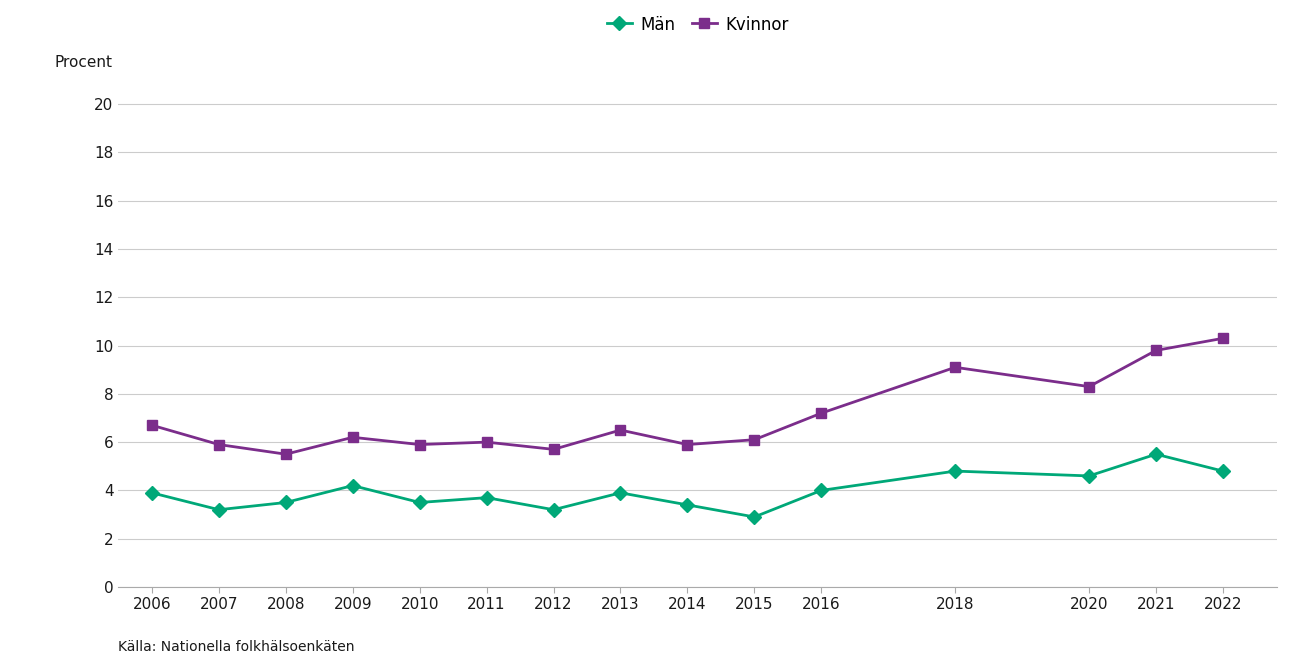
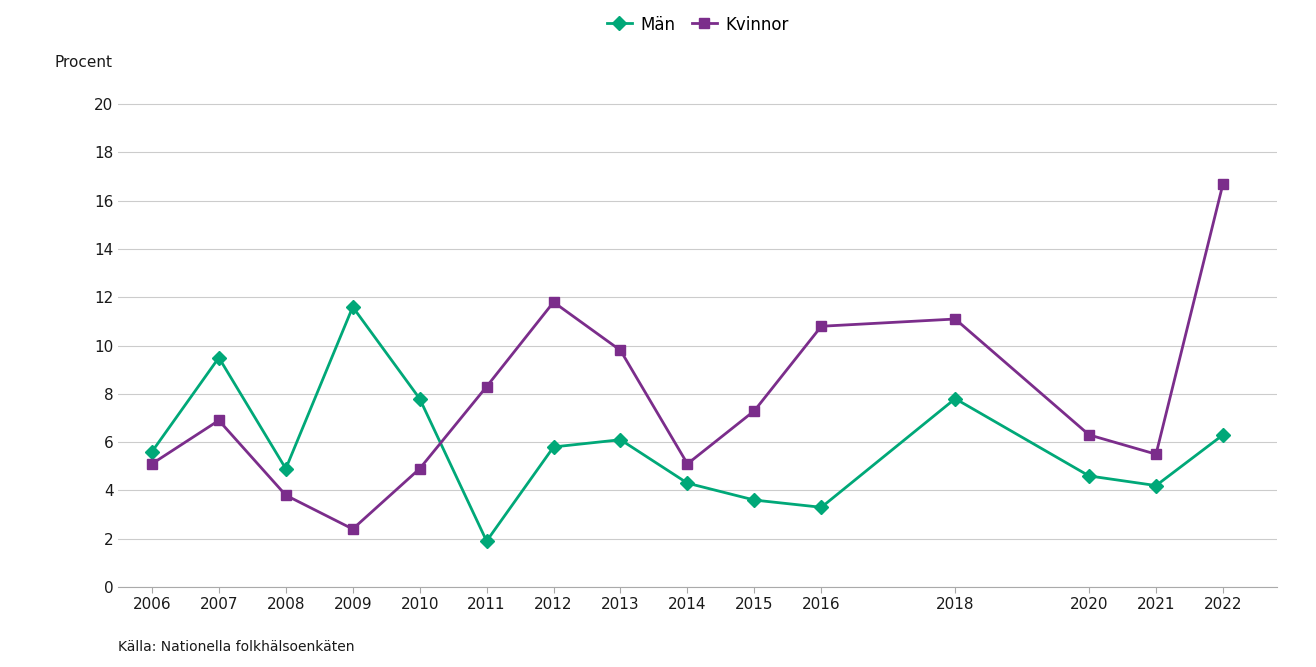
Män/2006: 3.9 -> 5.6
Kvinnor/2006: 6.7 -> 5.1
Män/2007: 3.2 -> 9.5
Kvinnor/2007: 5.9 -> 6.9
Män/2008: 3.5 -> 4.9
Kvinnor/2008: 5.5 -> 3.8
Män/2009: 4.2 -> 11.6
Kvinnor/2009: 6.2 -> 2.4
Män/2010: 3.5 -> 7.8
Kvinnor/2010: 5.9 -> 4.9
Män/2011: 3.7 -> 1.9
Kvinnor/2011: 6.0 -> 8.3
Män/2012: 3.2 -> 5.8
Kvinnor/2012: 5.7 -> 11.8
Män/2013: 3.9 -> 6.1
Kvinnor/2013: 6.5 -> 9.8
Män/2014: 3.4 -> 4.3
Kvinnor/2014: 5.9 -> 5.1
Män/2015: 2.9 -> 3.6
Kvinnor/2015: 6.1 -> 7.3
Män/2016: 4.0 -> 3.3
Kvinnor/2016: 7.2 -> 10.8
Män/2018: 4.8 -> 7.8
Kvinnor/2018: 9.1 -> 11.1
Kvinnor/2020: 8.3 -> 6.3
Män/2021: 5.5 -> 4.2
Kvinnor/2021: 9.8 -> 5.5
Män/2022: 4.8 -> 6.3
Kvinnor/2022: 10.3 -> 16.7
